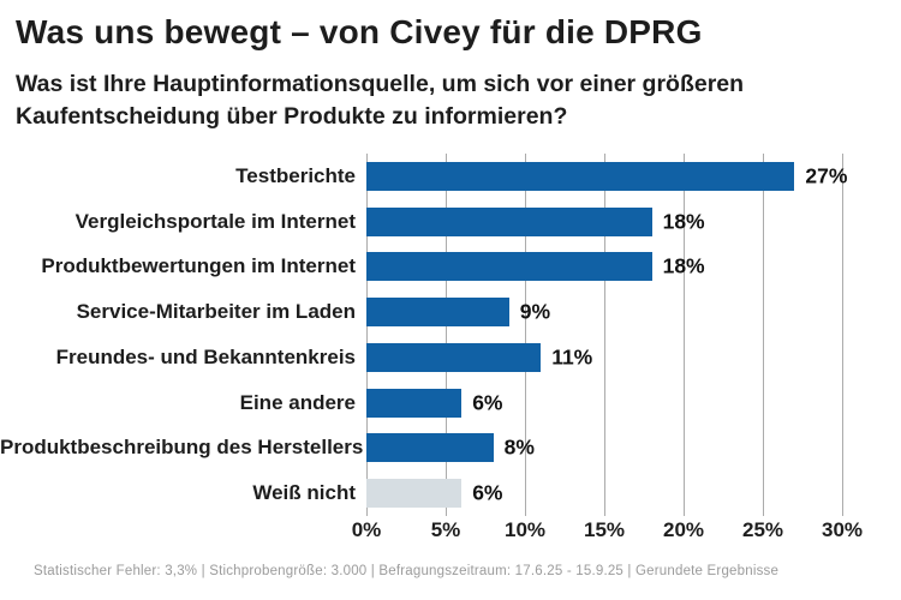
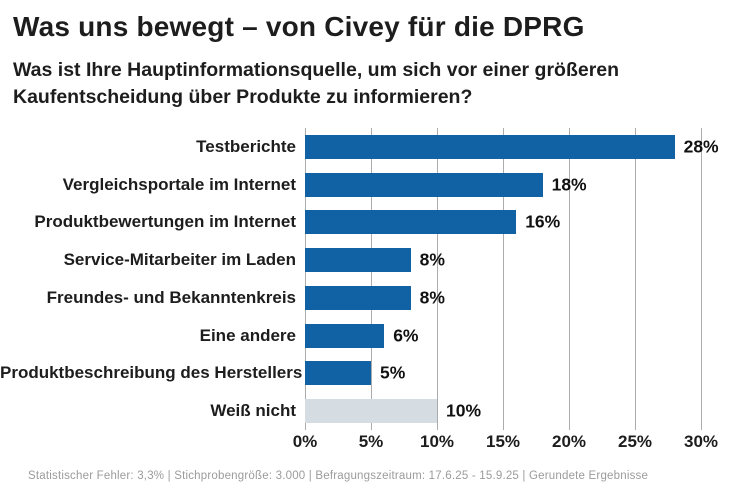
Testberichte: 27% -> 28%
Produktbewertungen im Internet: 18% -> 16%
Service-Mitarbeiter im Laden: 9% -> 8%
Freundes- und Bekanntenkreis: 11% -> 8%
Produktbeschreibung des Herstellers: 8% -> 5%
Weiß nicht: 6% -> 10%
